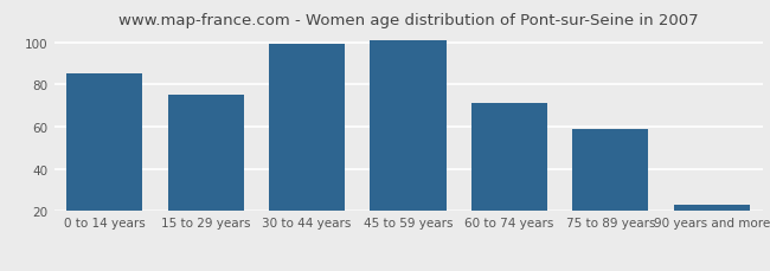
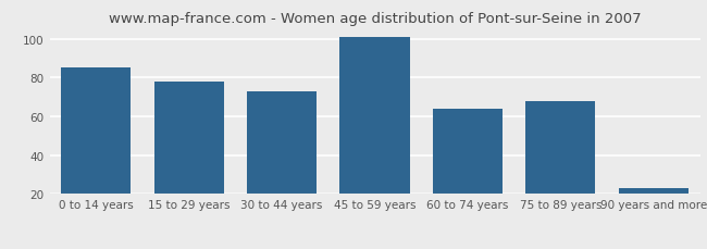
15 to 29 years: 75 -> 78
30 to 44 years: 99 -> 73
60 to 74 years: 71 -> 64
75 to 89 years: 59 -> 68
